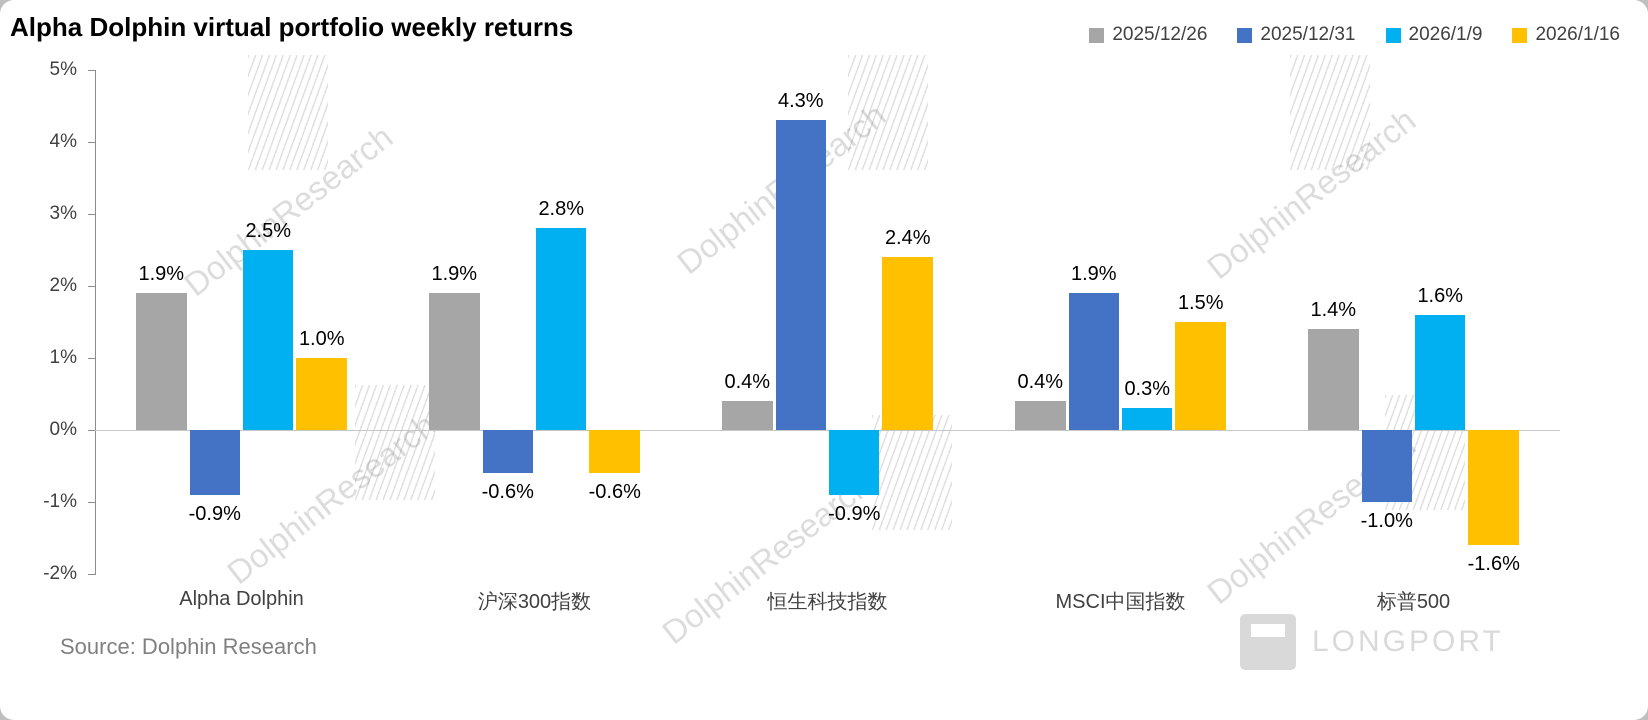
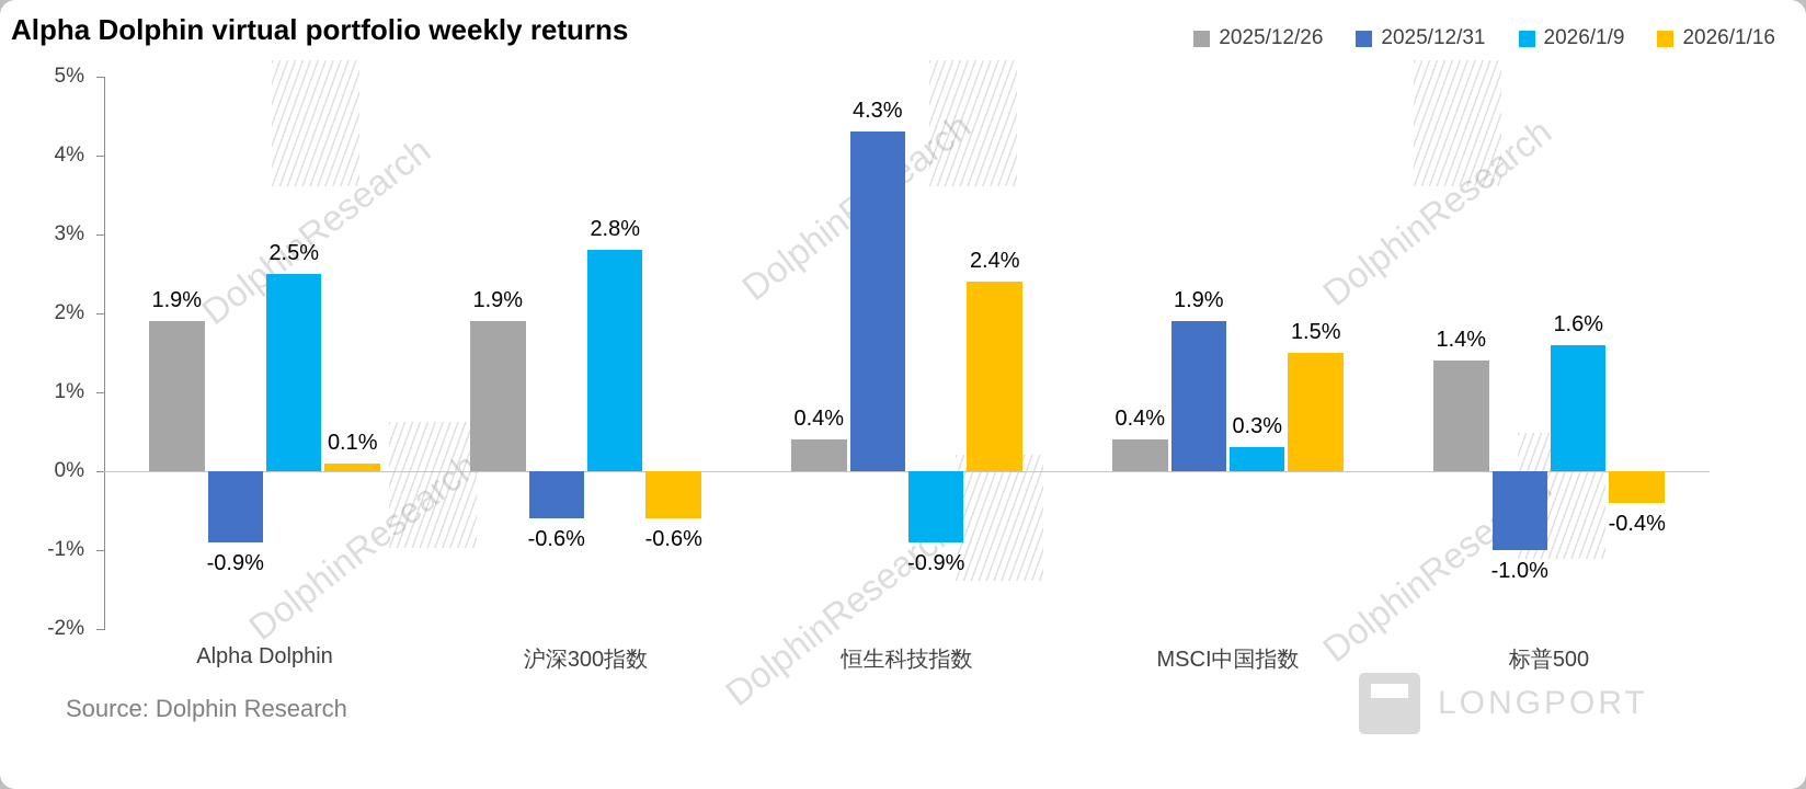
2026/1/16/Alpha Dolphin: 1.0% -> 0.1%
2026/1/16/标普500: -1.6% -> -0.4%
